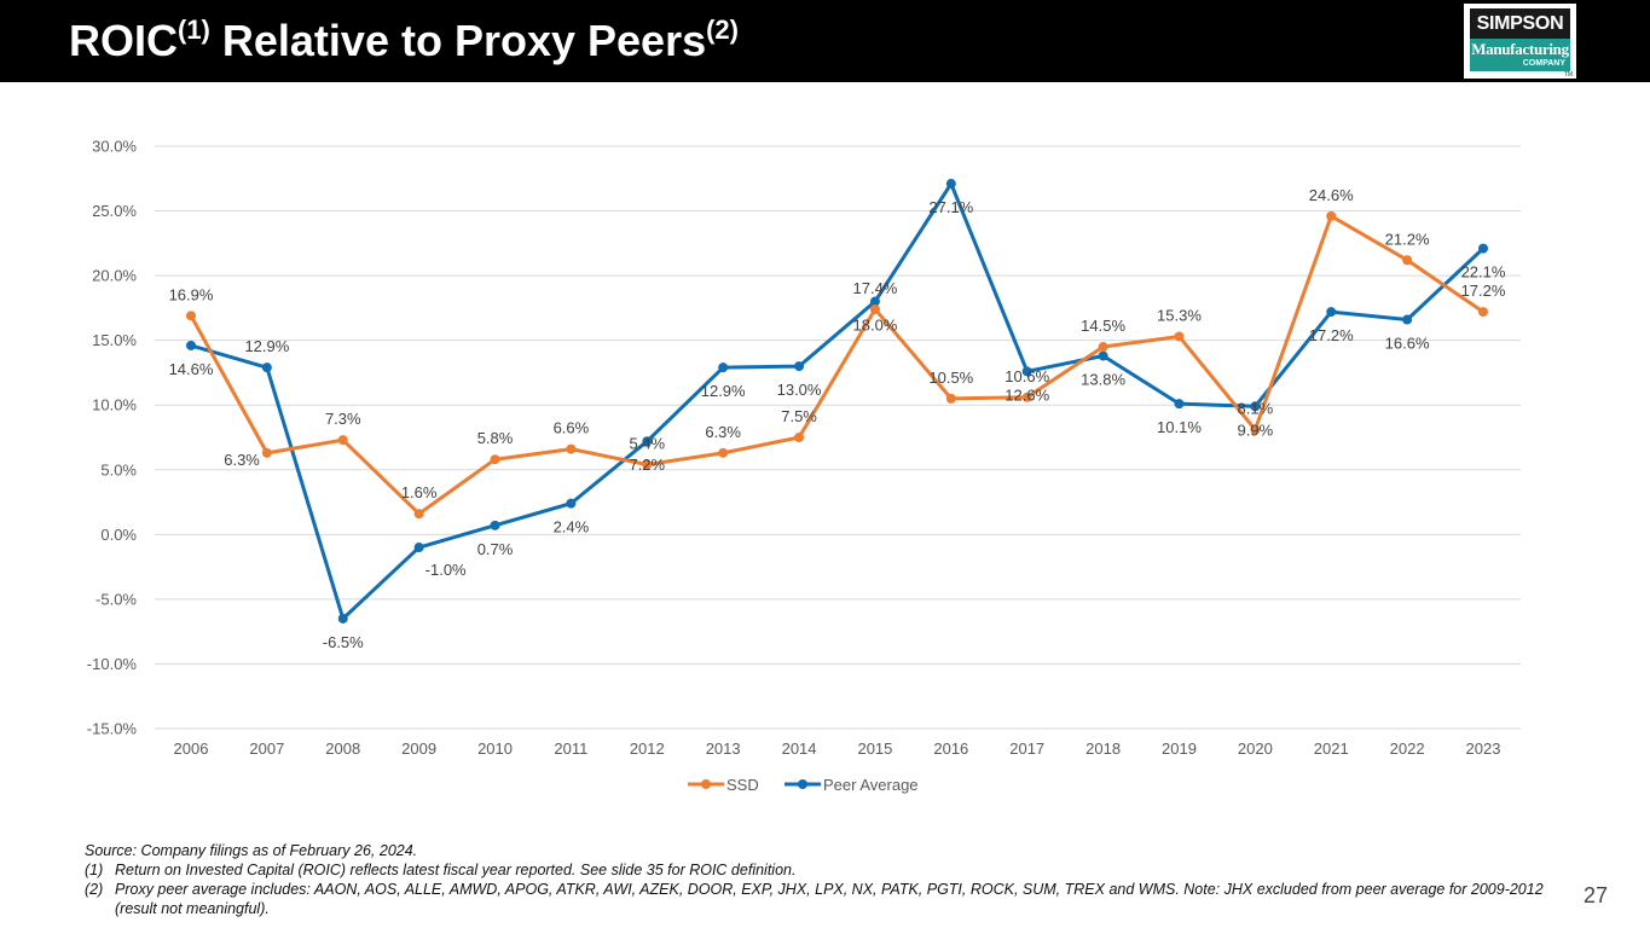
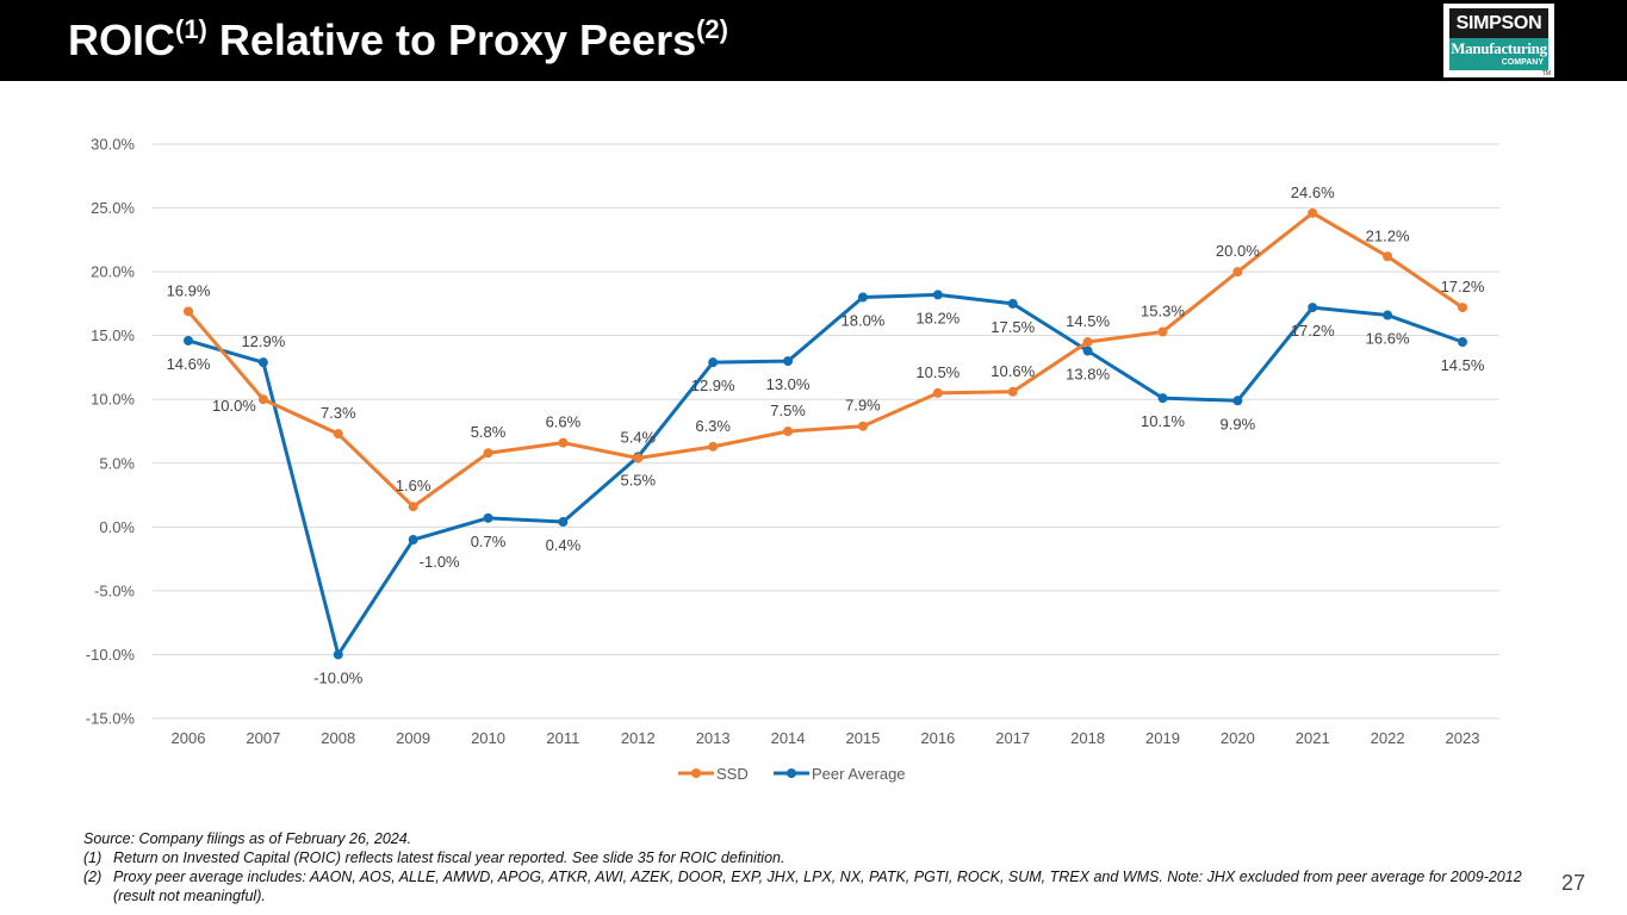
SSD/2007: 6.3% -> 10.0%
Peer Average/2008: -6.5% -> -10.0%
Peer Average/2011: 2.4% -> 0.4%
Peer Average/2012: 7.2% -> 5.5%
SSD/2015: 17.4% -> 7.9%
Peer Average/2016: 27.1% -> 18.2%
Peer Average/2017: 12.6% -> 17.5%
SSD/2020: 8.1% -> 20.0%
Peer Average/2023: 22.1% -> 14.5%
